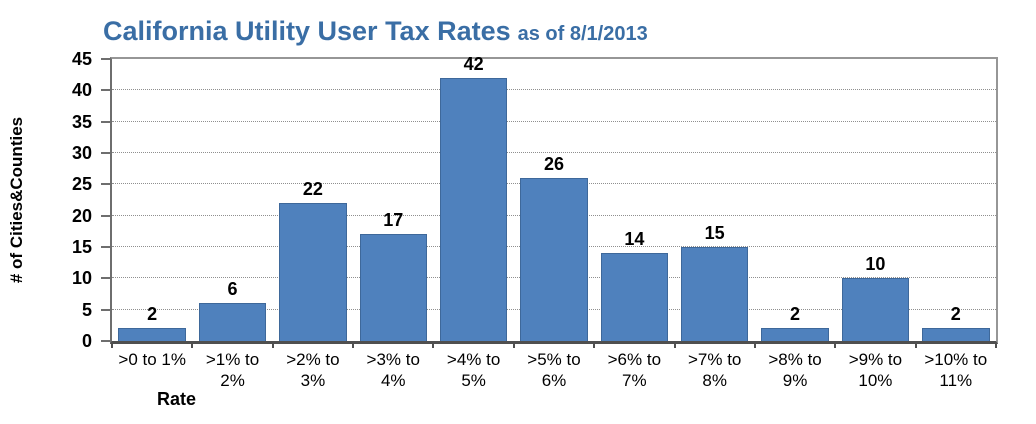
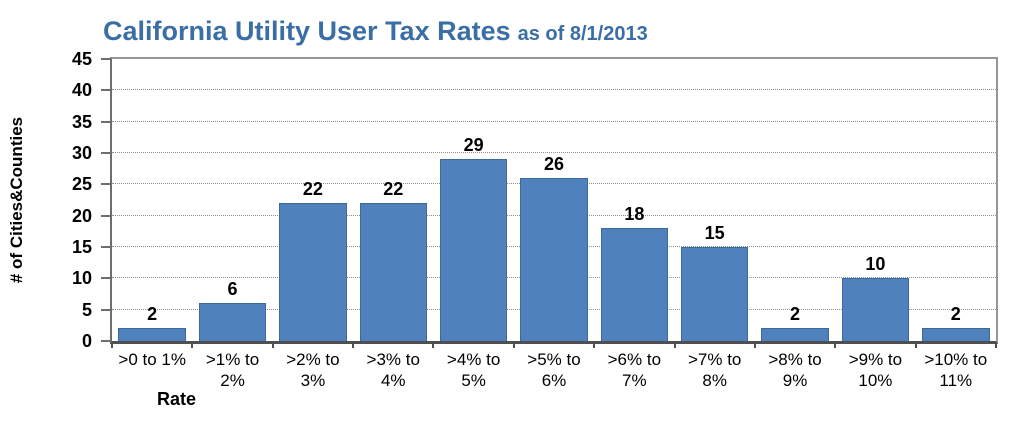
>3% to 4%: 17 -> 22
>4% to 5%: 42 -> 29
>6% to 7%: 14 -> 18
